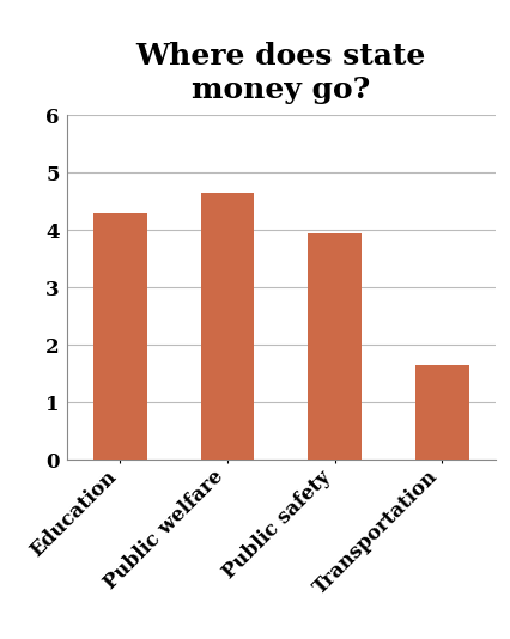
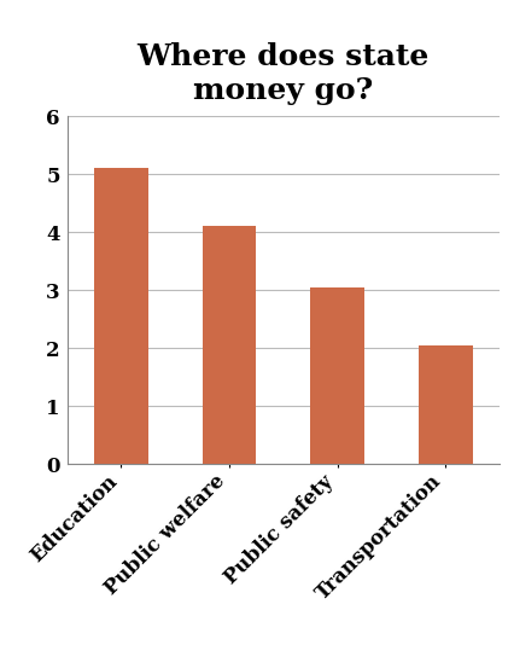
Education: 4.30 -> 5.10
Public welfare: 4.65 -> 4.10
Public safety: 3.95 -> 3.05
Transportation: 1.65 -> 2.05
